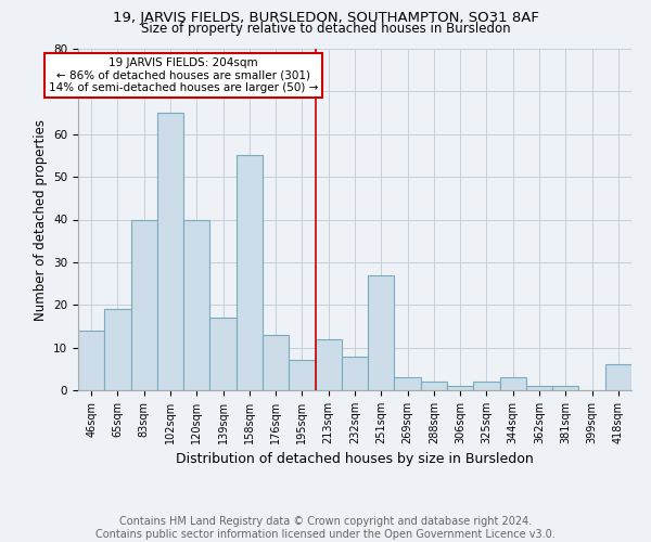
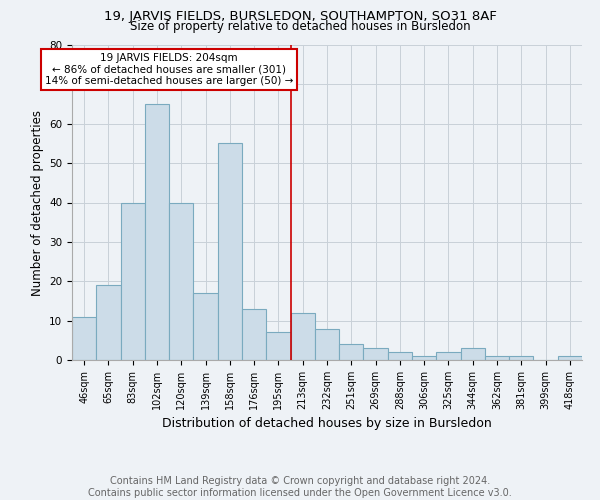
46sqm: 14 -> 11
251sqm: 27 -> 4
418sqm: 6 -> 1
